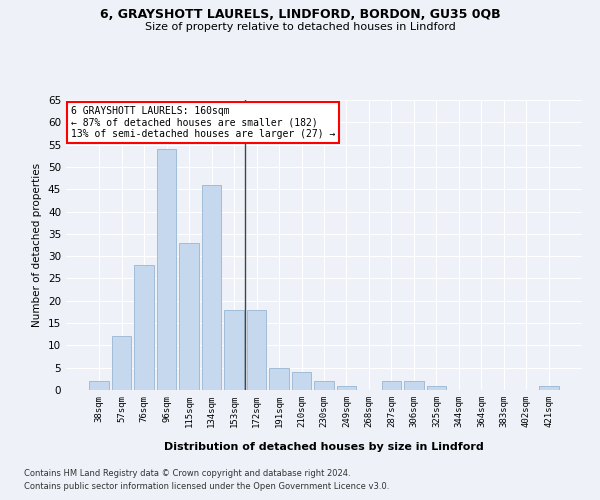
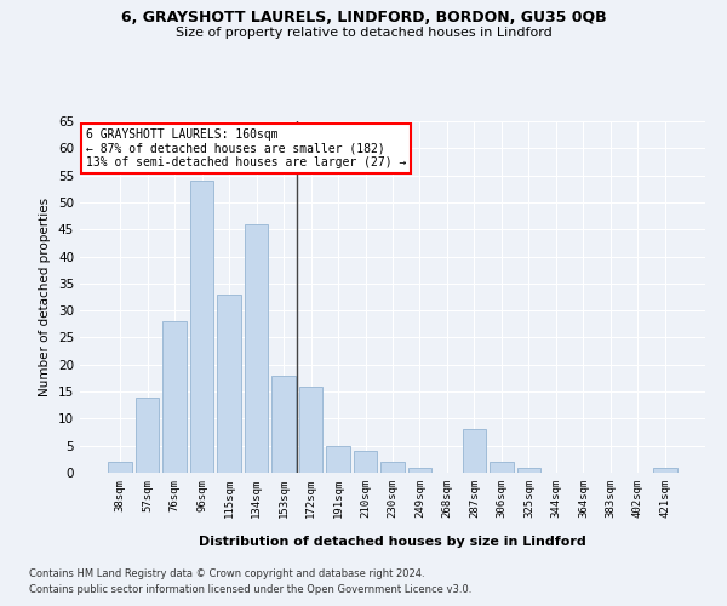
57sqm: 12 -> 14
172sqm: 18 -> 16
287sqm: 2 -> 8
